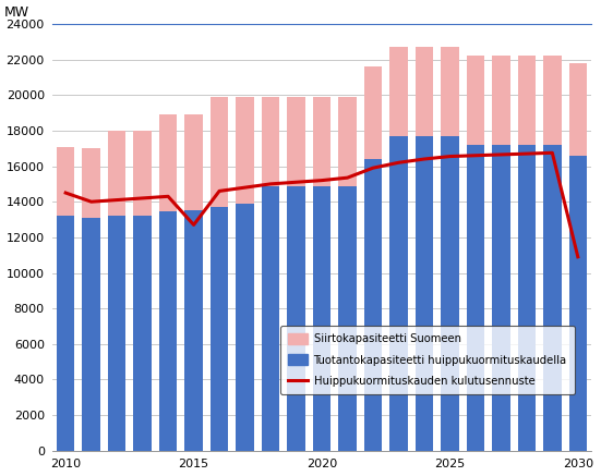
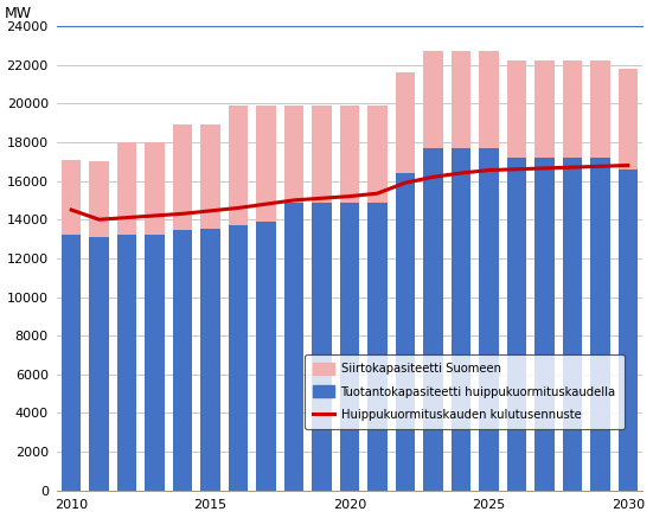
Huippukuormituskauden kulutusennuste/2015: 12700 -> 14400
Huippukuormituskauden kulutusennuste/2030: 10900 -> 16800
